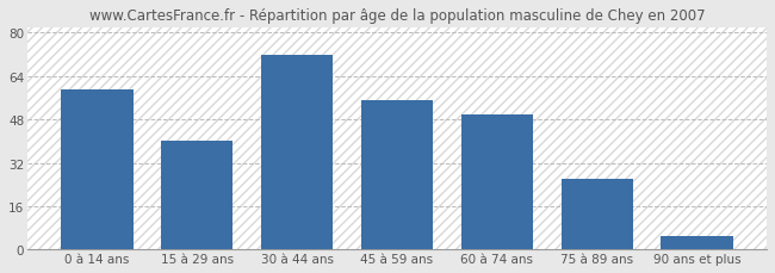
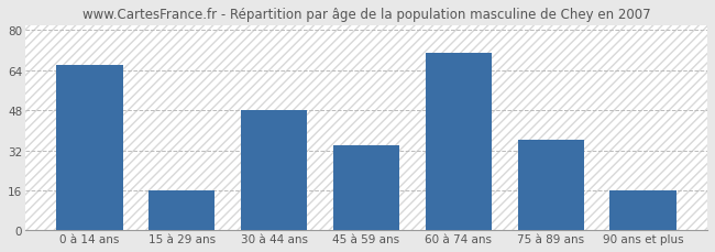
0 à 14 ans: 59 -> 66
15 à 29 ans: 40 -> 16
30 à 44 ans: 72 -> 48
45 à 59 ans: 55 -> 34
60 à 74 ans: 50 -> 71
75 à 89 ans: 26 -> 36
90 ans et plus: 5 -> 16
